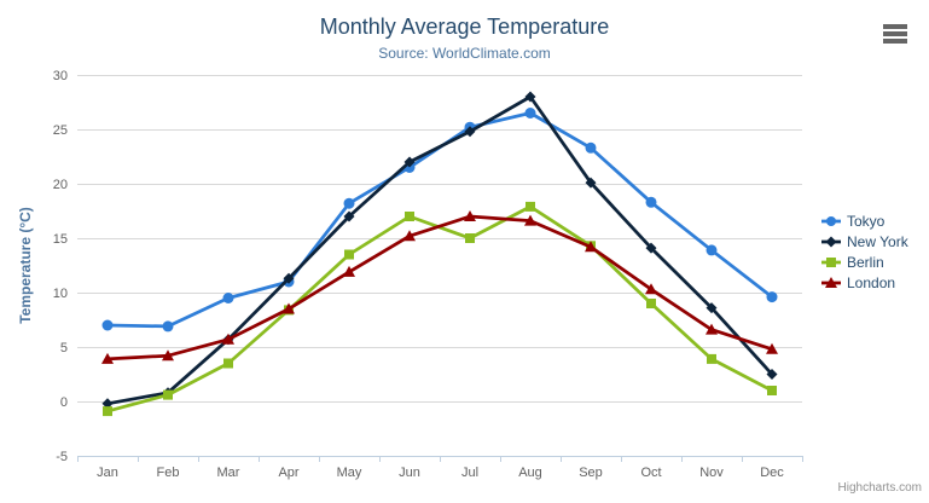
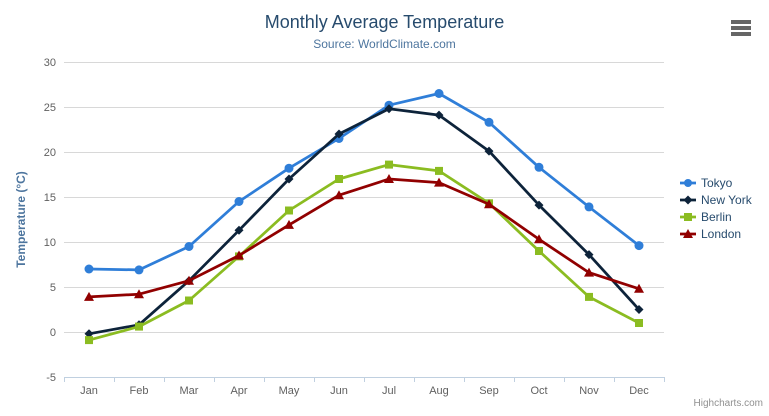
Tokyo/Apr: 11 -> 14
Berlin/Jul: 15 -> 19
New York/Aug: 28 -> 24
